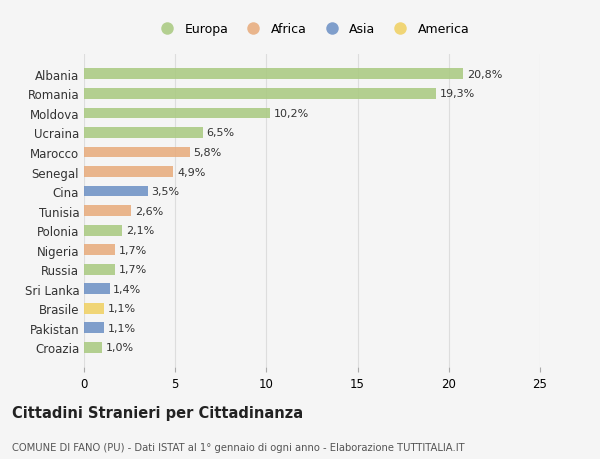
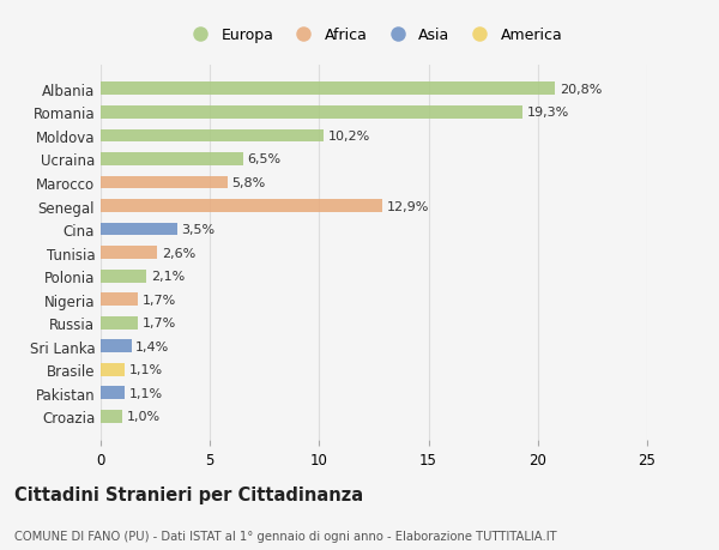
Senegal: 4,9% -> 12,9%
